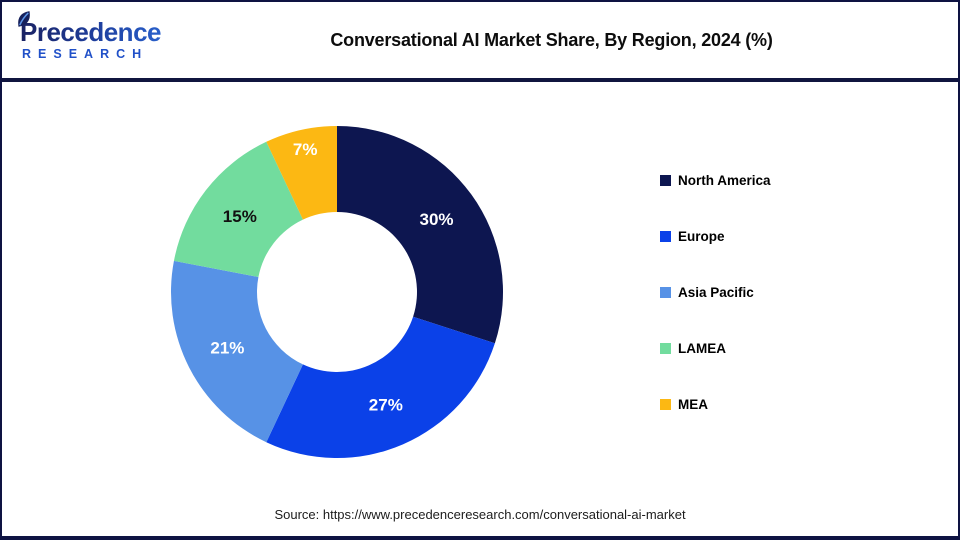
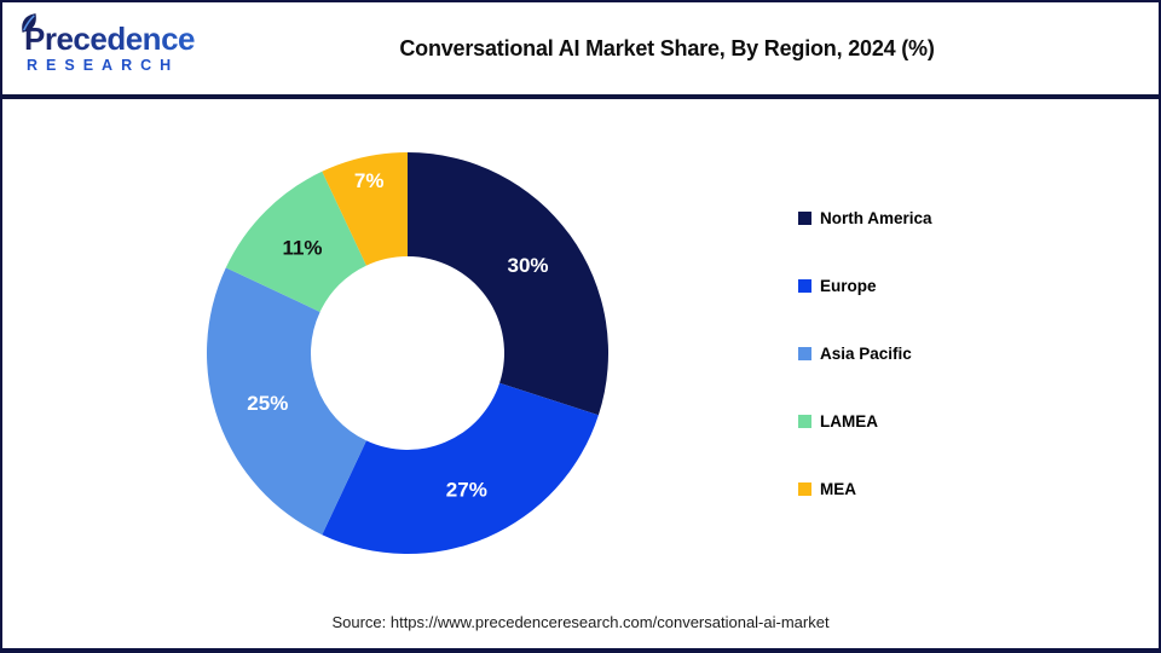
Asia Pacific: 21% -> 25%
LAMEA: 15% -> 11%
